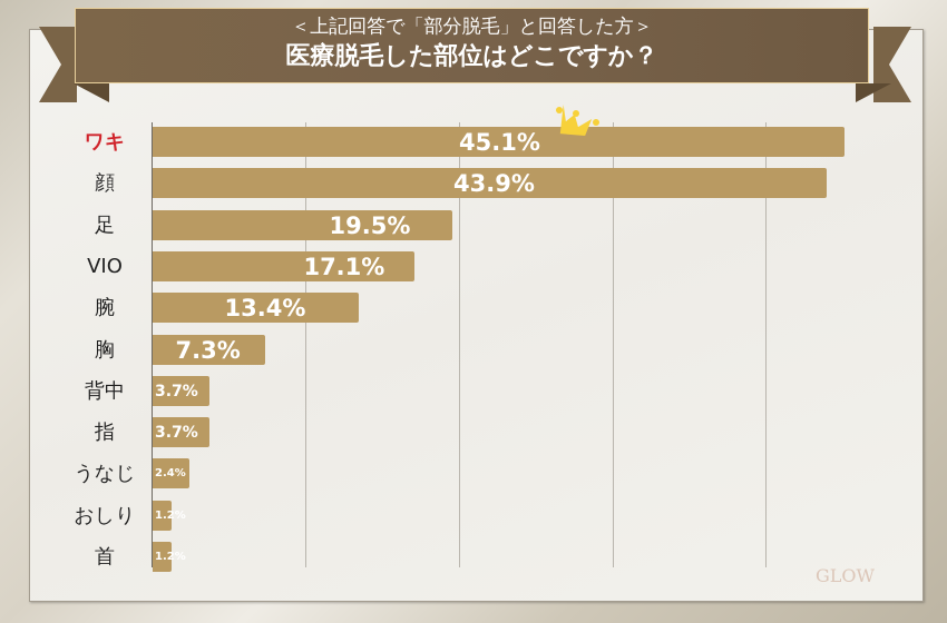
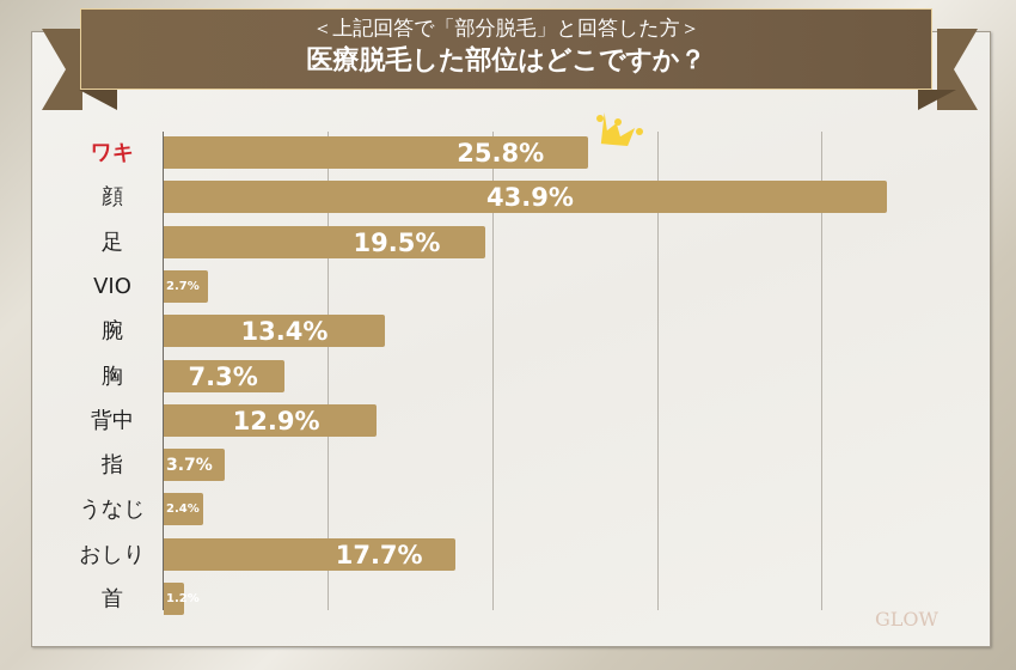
ワキ: 45.1% -> 25.8%
VIO: 17.1% -> 2.7%
背中: 3.7% -> 12.9%
おしり: 1.2% -> 17.7%
